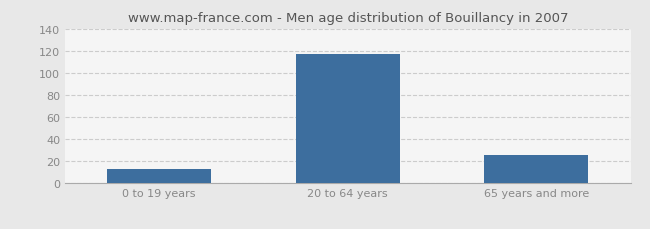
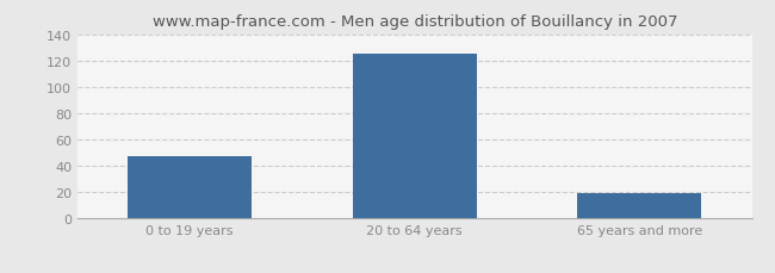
0 to 19 years: 13 -> 47
20 to 64 years: 117 -> 125
65 years and more: 25 -> 19
